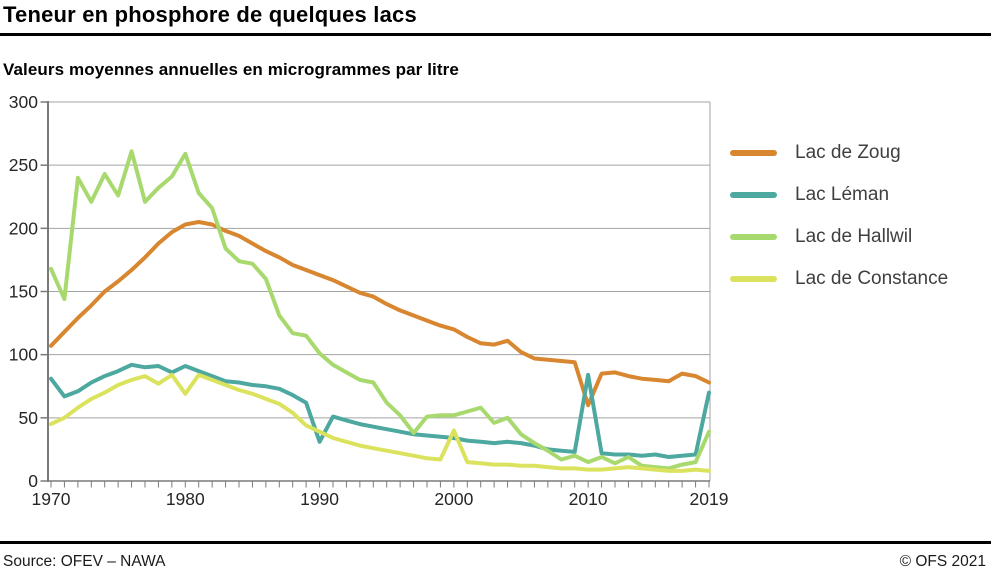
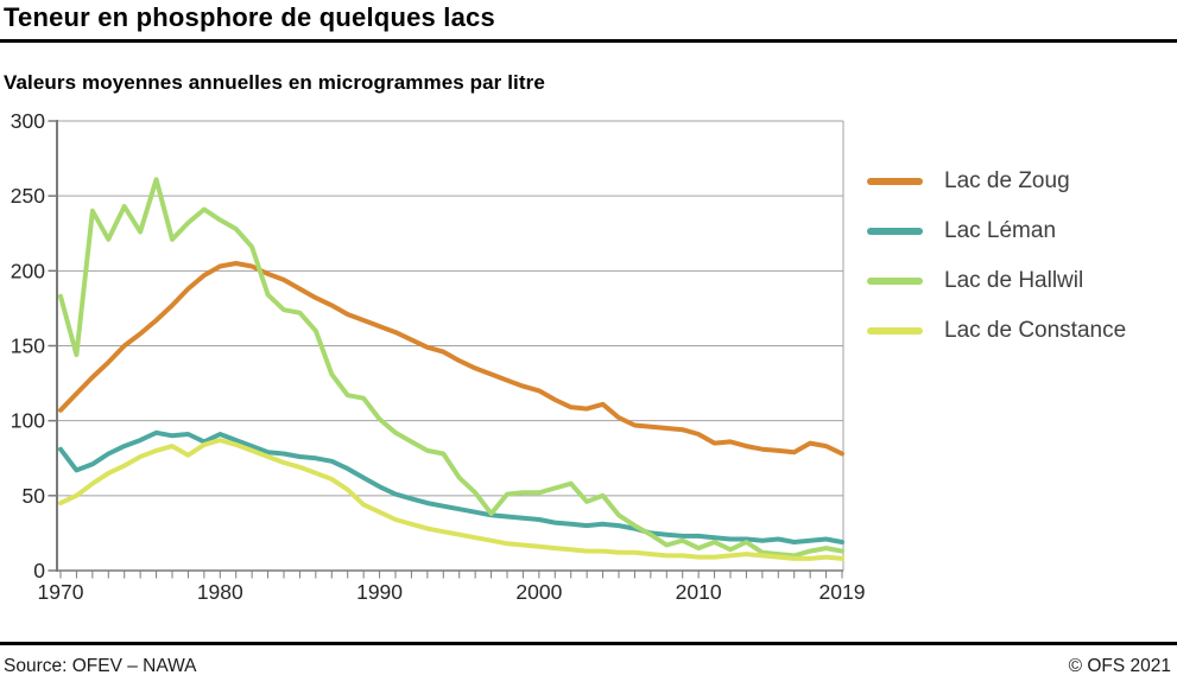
Lac de Hallwil/1970: 168 -> 183
Lac de Hallwil/1980: 259 -> 234
Lac de Constance/1980: 69 -> 87
Lac Léman/1990: 31 -> 56
Lac de Constance/2000: 40 -> 16
Lac de Zoug/2010: 60 -> 91
Lac Léman/2010: 84 -> 23
Lac Léman/2019: 70 -> 19
Lac de Hallwil/2019: 39 -> 13
